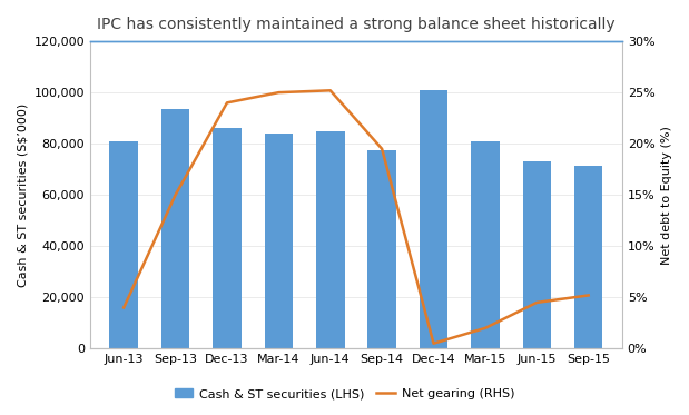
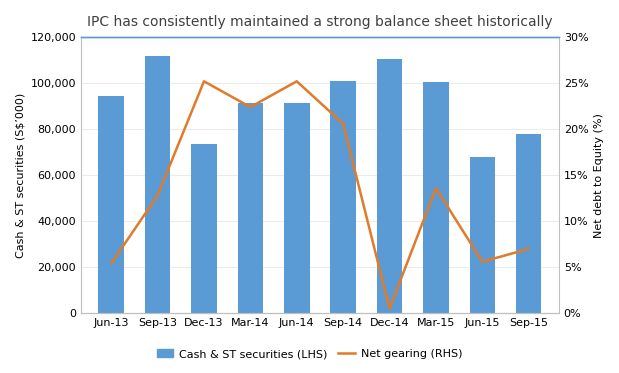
Cash & ST securities (LHS)/Jun-13: 81,000 -> 94,500
Net gearing (RHS)/Jun-13: 4.0% -> 5.4%
Cash & ST securities (LHS)/Sep-13: 93,500 -> 112,000
Net gearing (RHS)/Sep-13: 15.0% -> 12.8%
Cash & ST securities (LHS)/Dec-13: 86,000 -> 73,500
Net gearing (RHS)/Dec-13: 24.0% -> 25.2%
Cash & ST securities (LHS)/Mar-14: 84,000 -> 91,500
Net gearing (RHS)/Mar-14: 25.0% -> 22.4%
Cash & ST securities (LHS)/Jun-14: 85,000 -> 91,500
Cash & ST securities (LHS)/Sep-14: 77,500 -> 101,000
Net gearing (RHS)/Sep-14: 19.5% -> 20.6%
Cash & ST securities (LHS)/Dec-14: 101,000 -> 110,500
Cash & ST securities (LHS)/Mar-15: 81,000 -> 100,500
Net gearing (RHS)/Mar-15: 2.0% -> 13.6%
Cash & ST securities (LHS)/Jun-15: 73,000 -> 68,000
Net gearing (RHS)/Jun-15: 4.5% -> 5.6%
Cash & ST securities (LHS)/Sep-15: 71,500 -> 78,000
Net gearing (RHS)/Sep-15: 5.2% -> 7.0%
